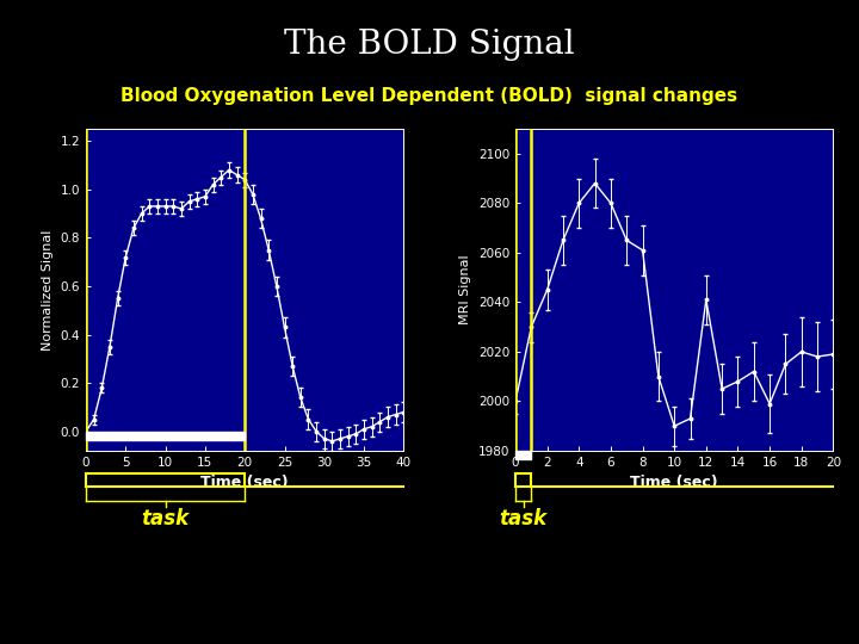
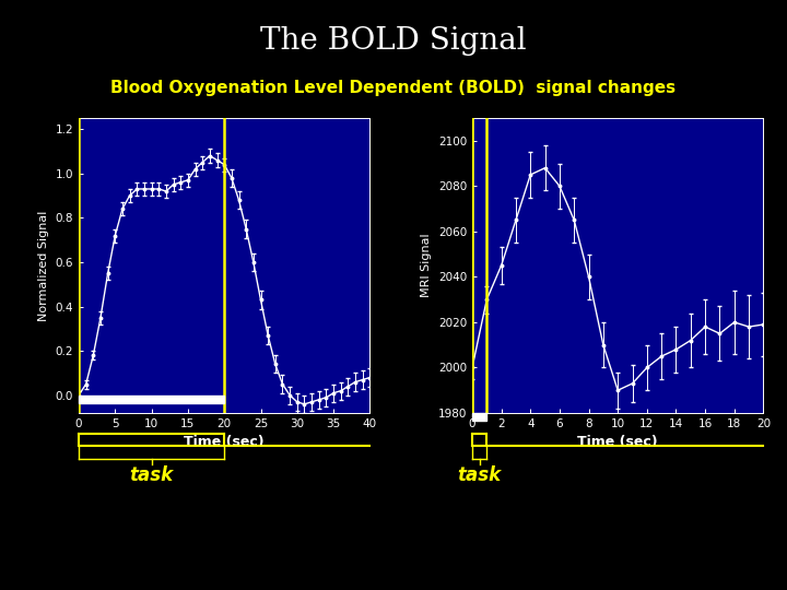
4: 2080 -> 2085
8: 2061 -> 2040
12: 2041 -> 2000
16: 1999 -> 2018
